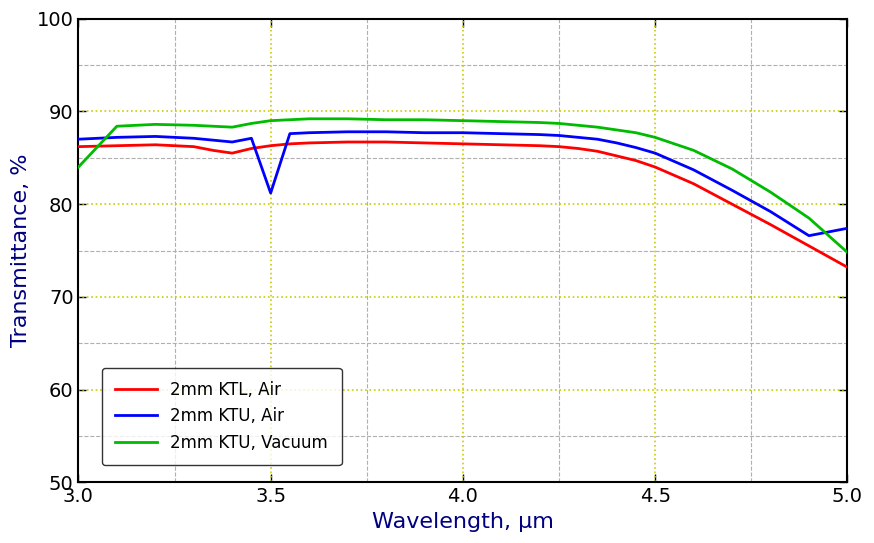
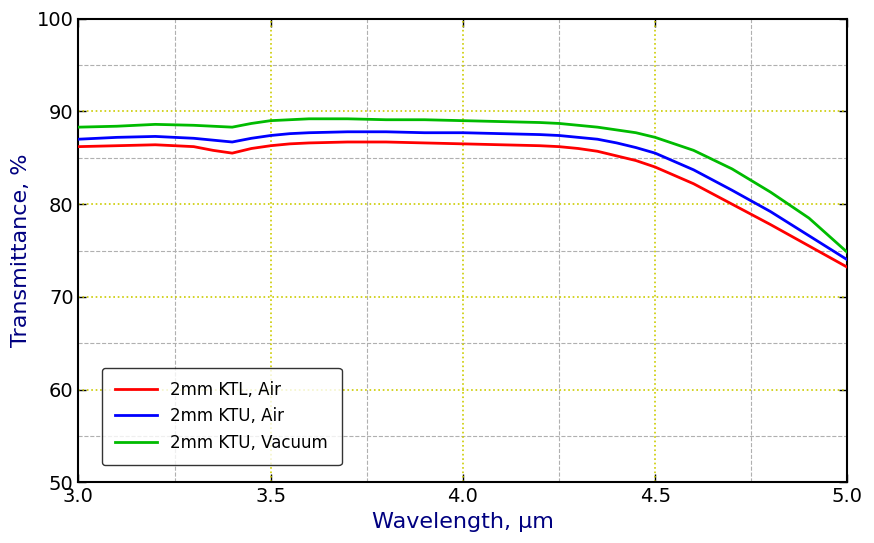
2mm KTU, Vacuum/3.0: 84.0 -> 88.3
2mm KTU, Air/3.5: 81.2 -> 87.4
2mm KTU, Air/5.0: 77.4 -> 74.0
